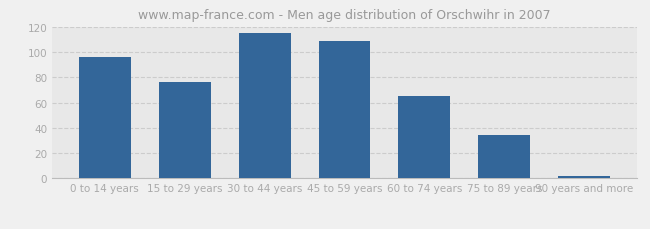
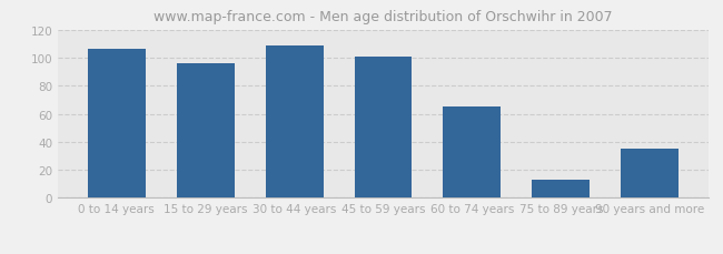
0 to 14 years: 96 -> 106
15 to 29 years: 76 -> 96
30 to 44 years: 115 -> 109
45 to 59 years: 109 -> 101
75 to 89 years: 34 -> 13
90 years and more: 2 -> 35
